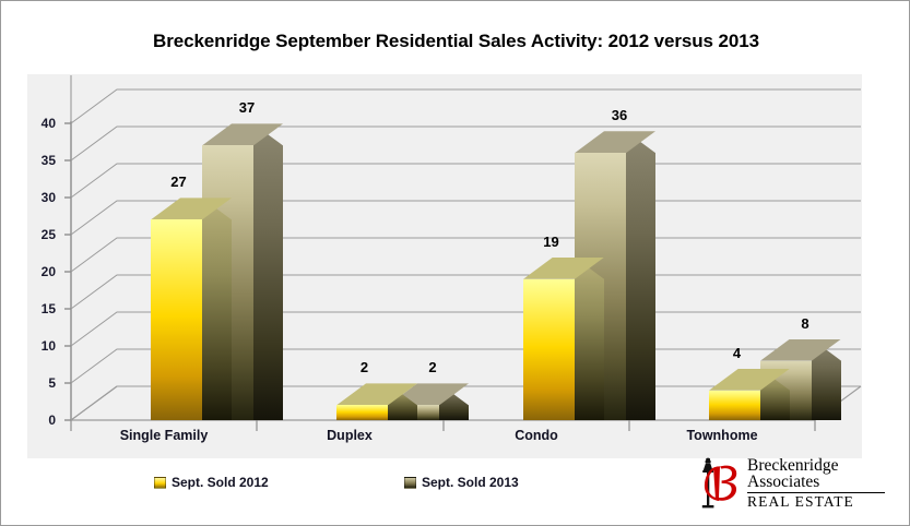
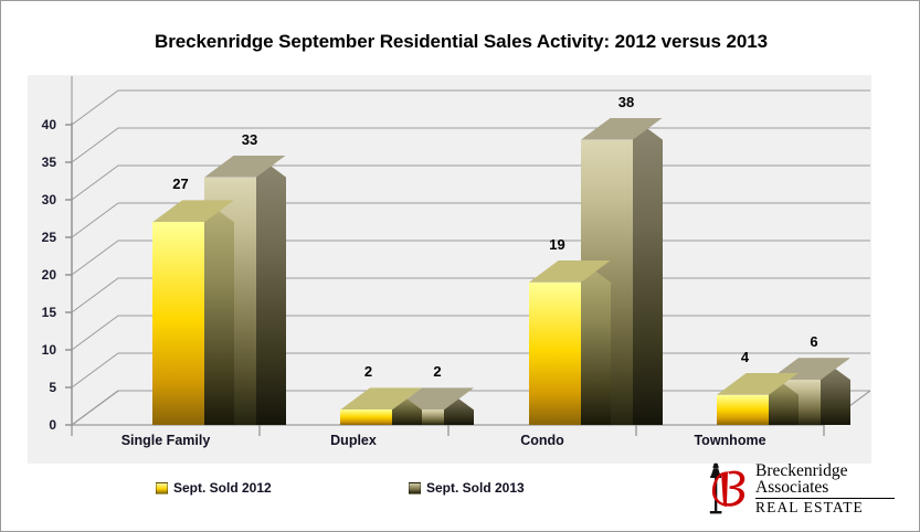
Sept. Sold 2013/Single Family: 37 -> 33
Sept. Sold 2013/Condo: 36 -> 38
Sept. Sold 2013/Townhome: 8 -> 6
